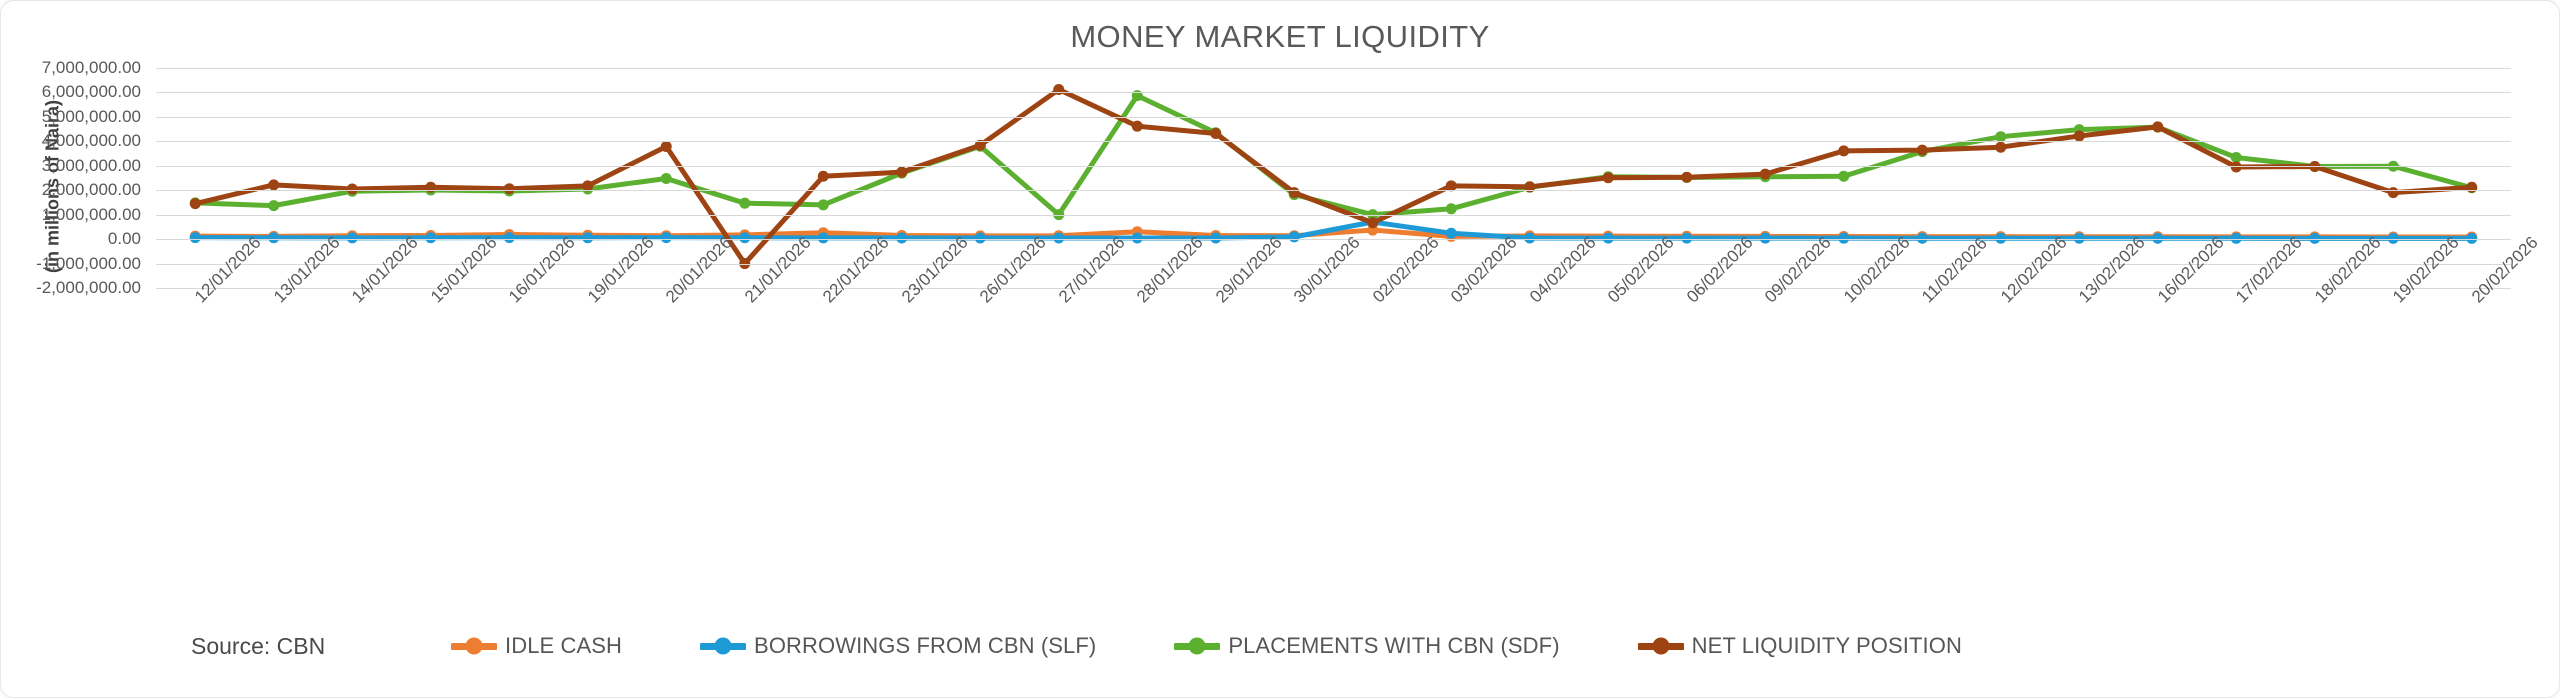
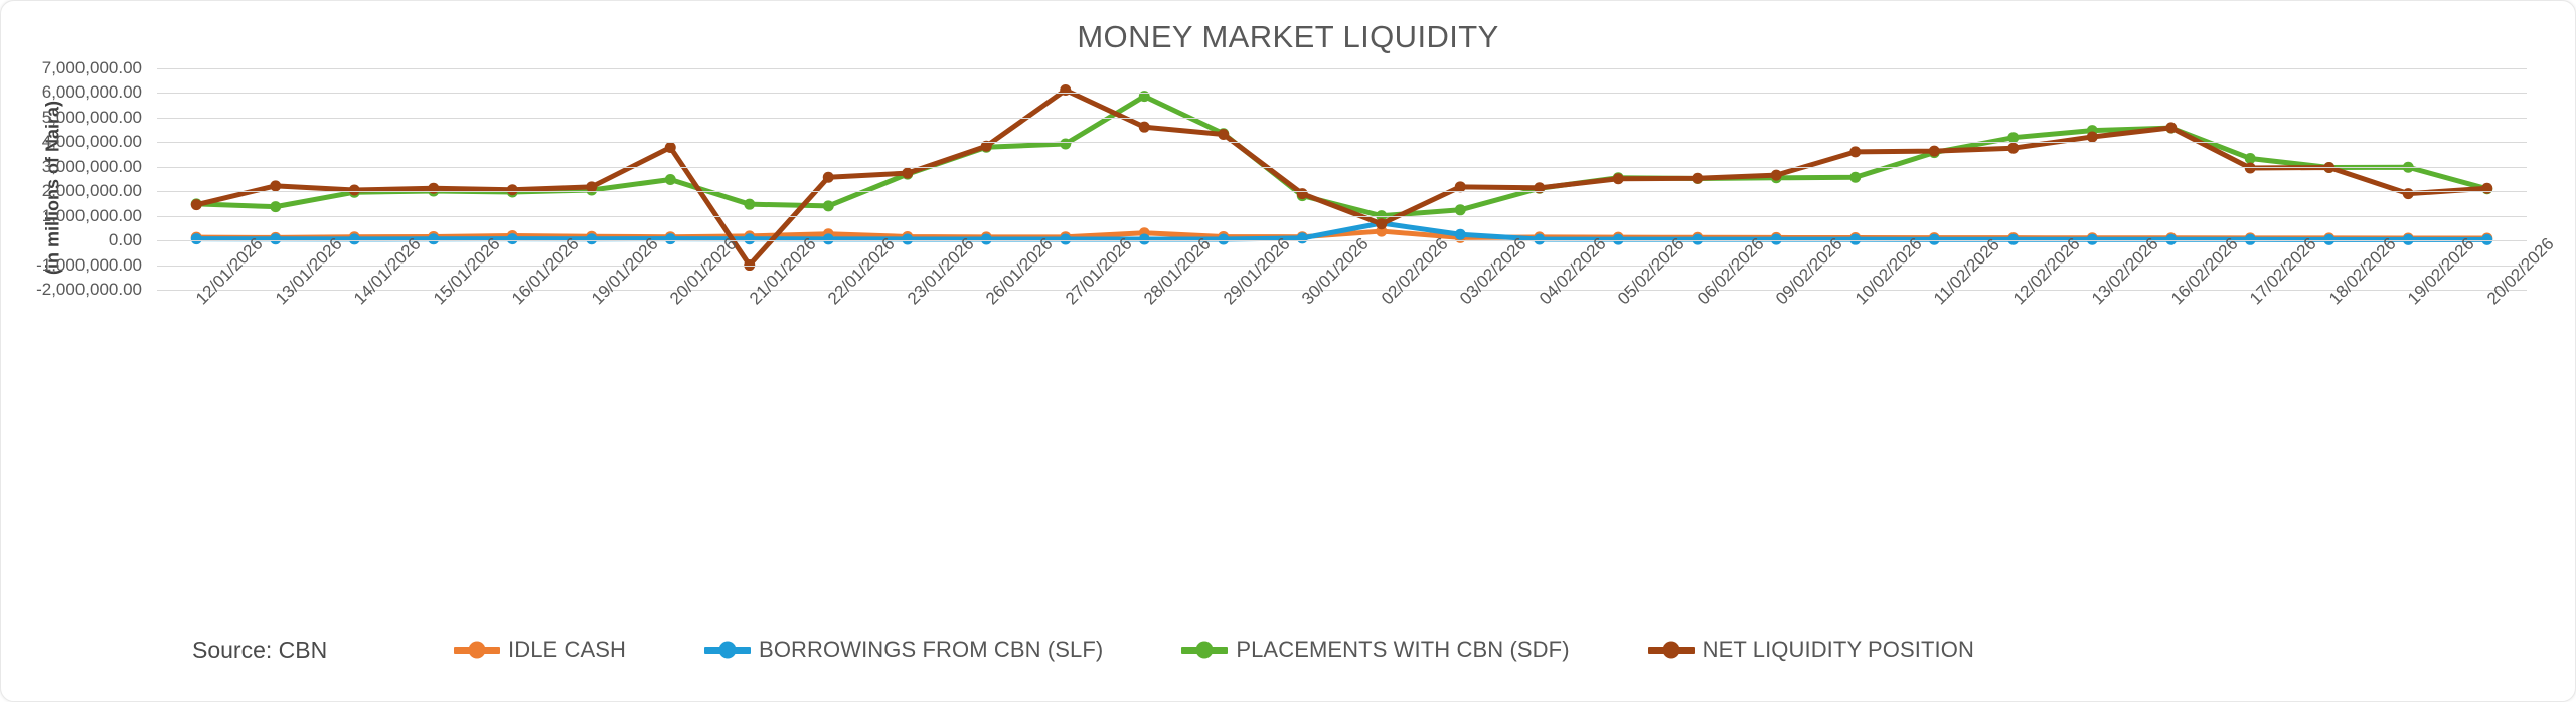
PLACEMENTS WITH CBN (SDF)/27/01/2026: 1000000 -> 3900000
